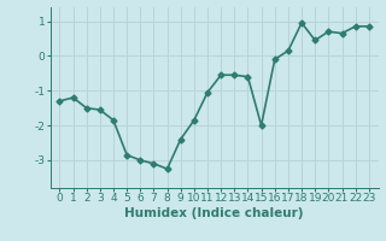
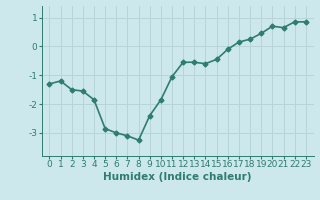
15: -2.00 -> -0.45
18: 0.95 -> 0.25
